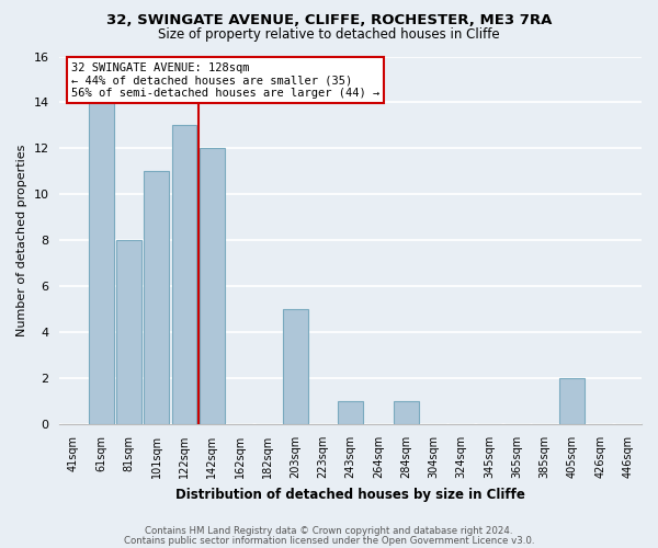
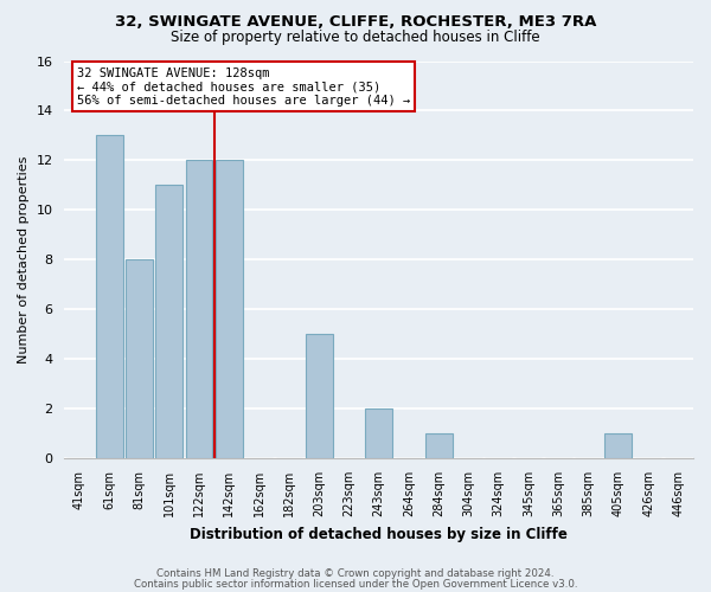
61sqm: 14 -> 13
122sqm: 13 -> 12
243sqm: 1 -> 2
405sqm: 2 -> 1
